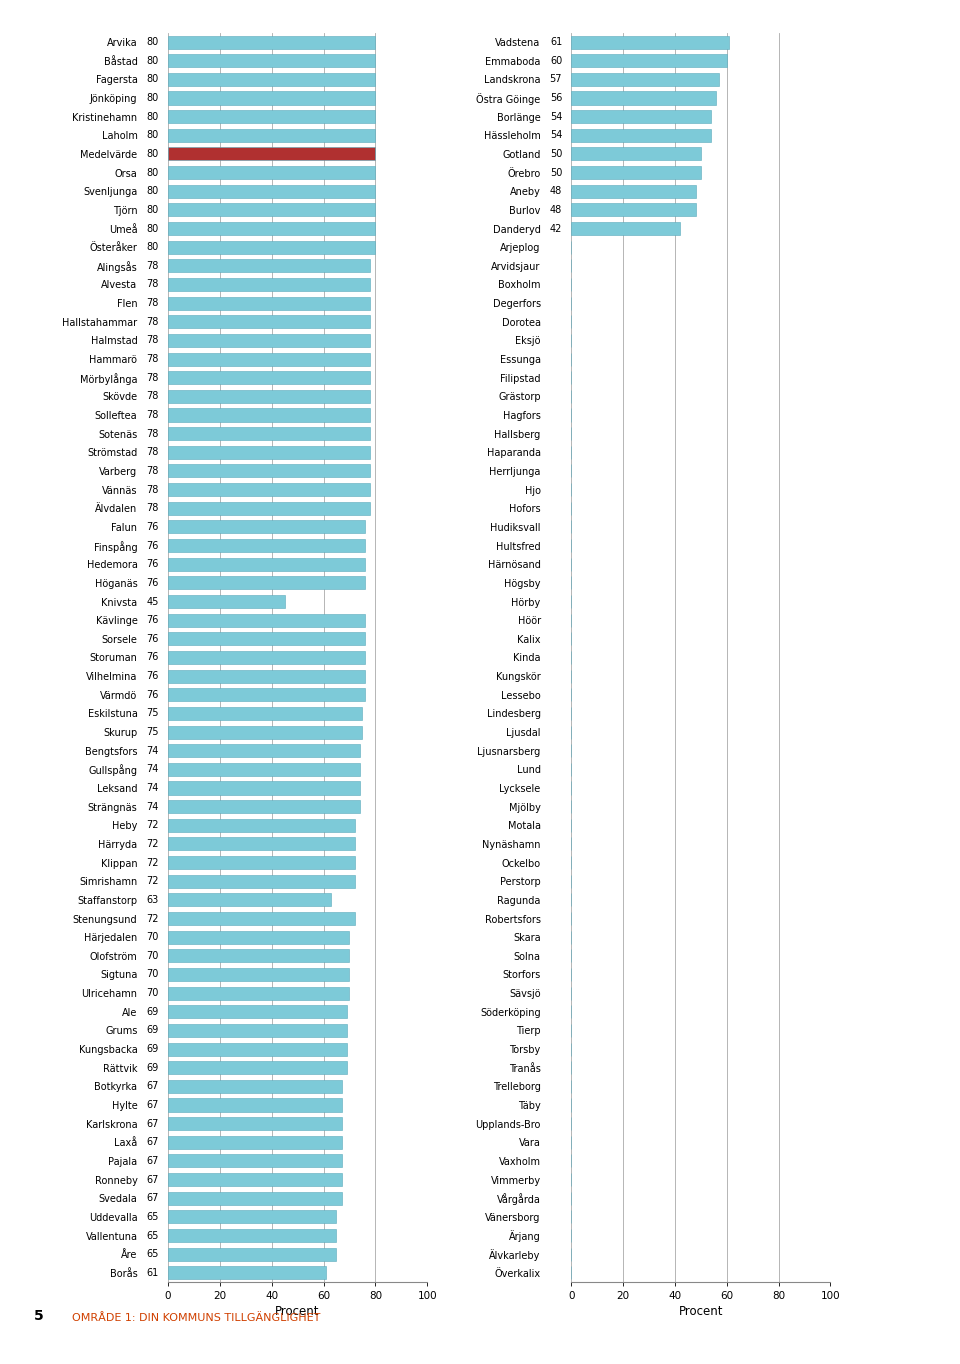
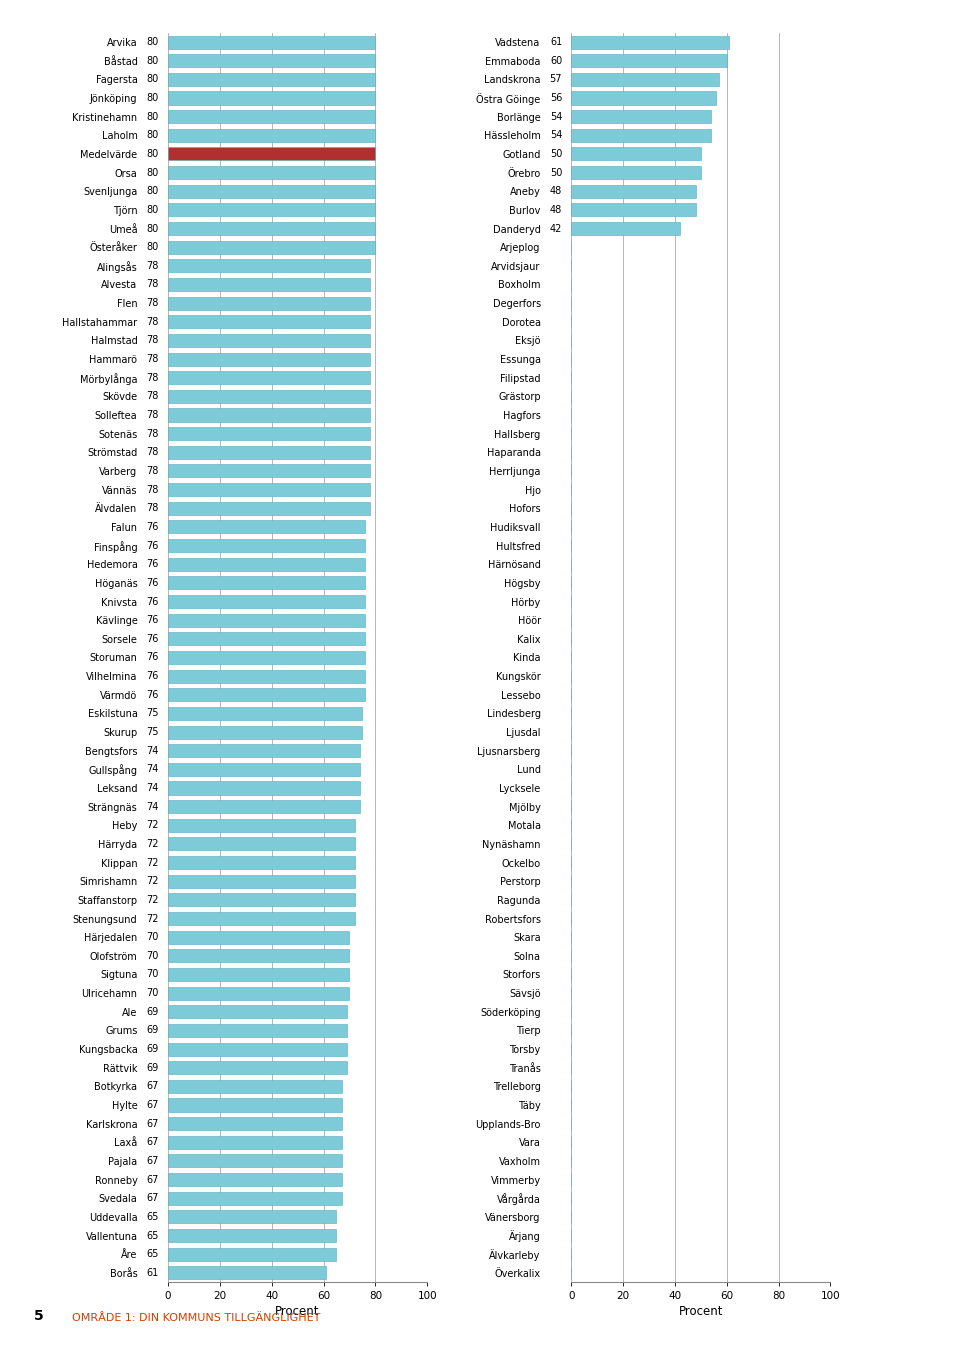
Knivsta: 45 -> 76
Staffanstorp: 63 -> 72
